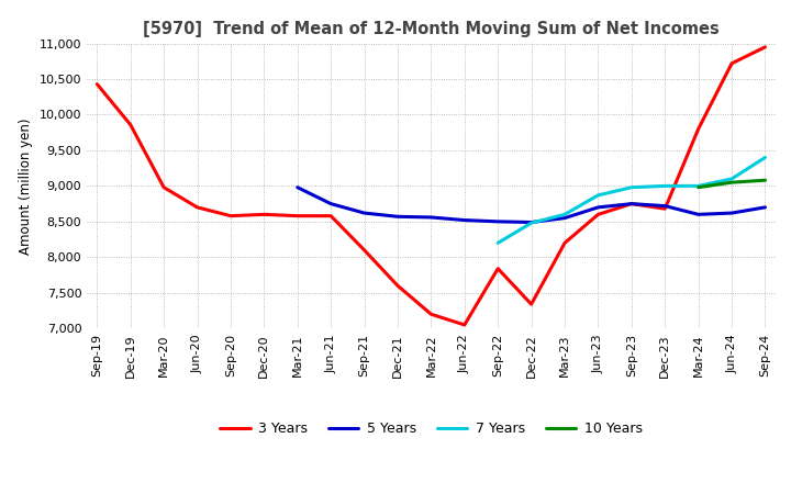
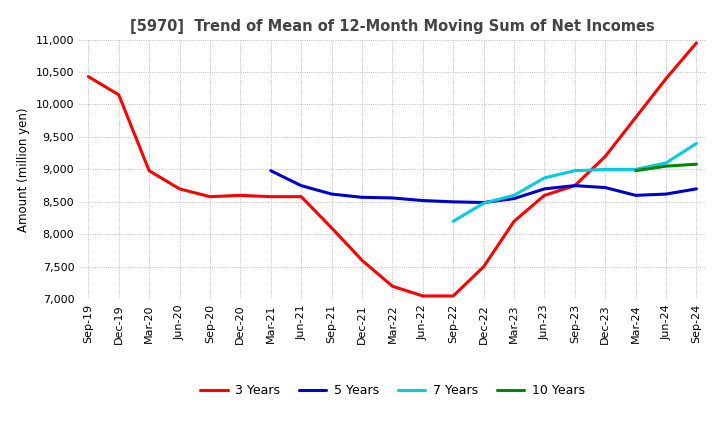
3 Years/Dec-19: 9,860 -> 10,150
3 Years/Sep-22: 7,840 -> 7,050
3 Years/Dec-22: 7,340 -> 7,500
3 Years/Dec-23: 8,680 -> 9,200
3 Years/Jun-24: 10,720 -> 10,400
